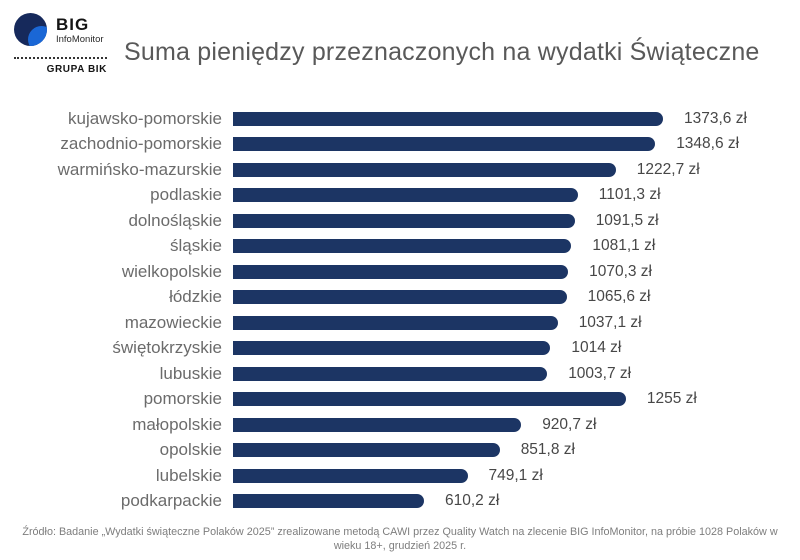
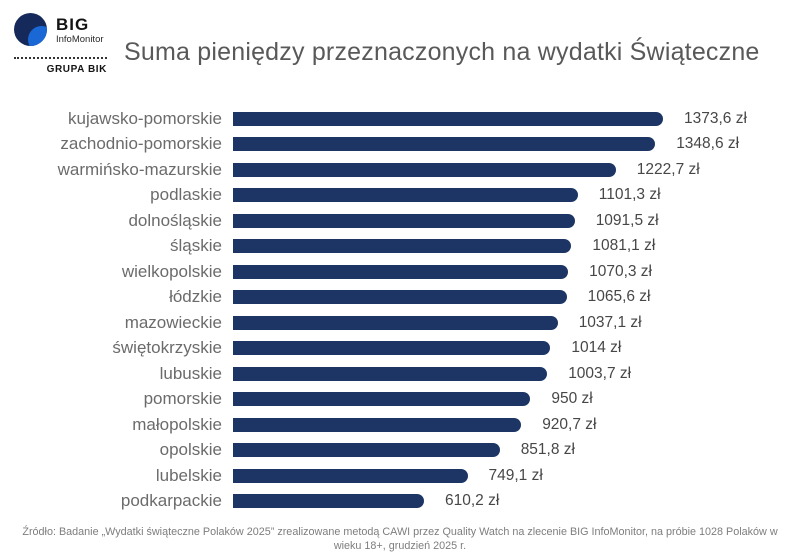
pomorskie: 1255 -> 950
